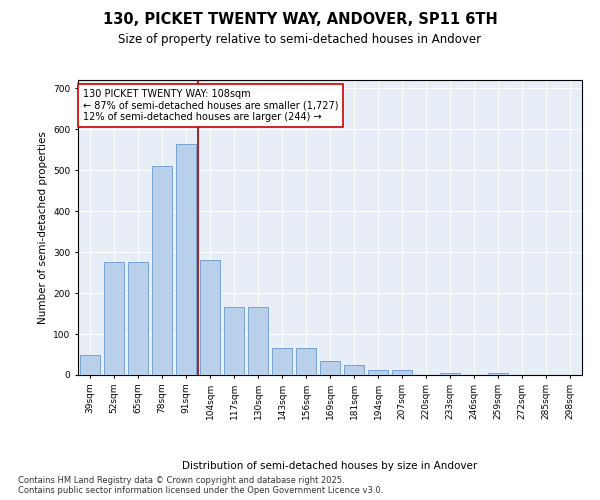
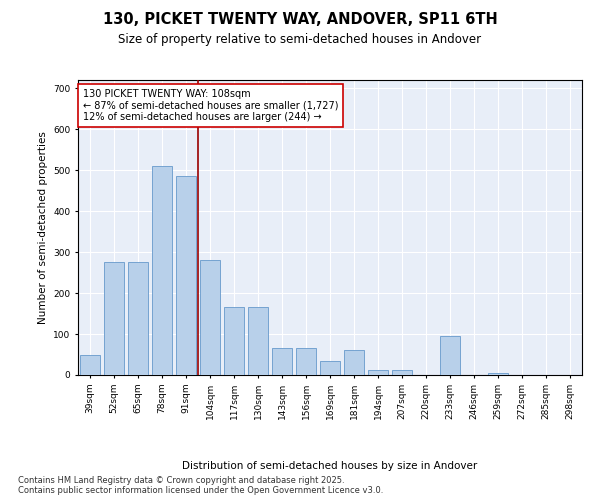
91sqm: 565 -> 485
181sqm: 25 -> 60
233sqm: 5 -> 95
